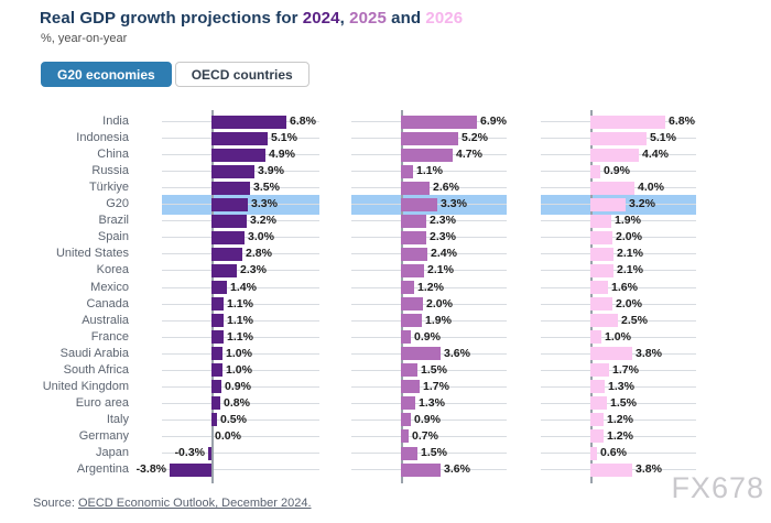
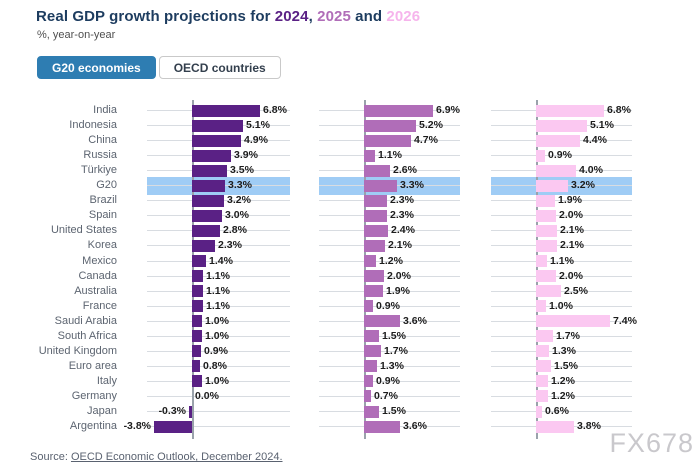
2026/Mexico: 1.6% -> 1.1%
2026/Saudi Arabia: 3.8% -> 7.4%
2024/Italy: 0.5% -> 1.0%
